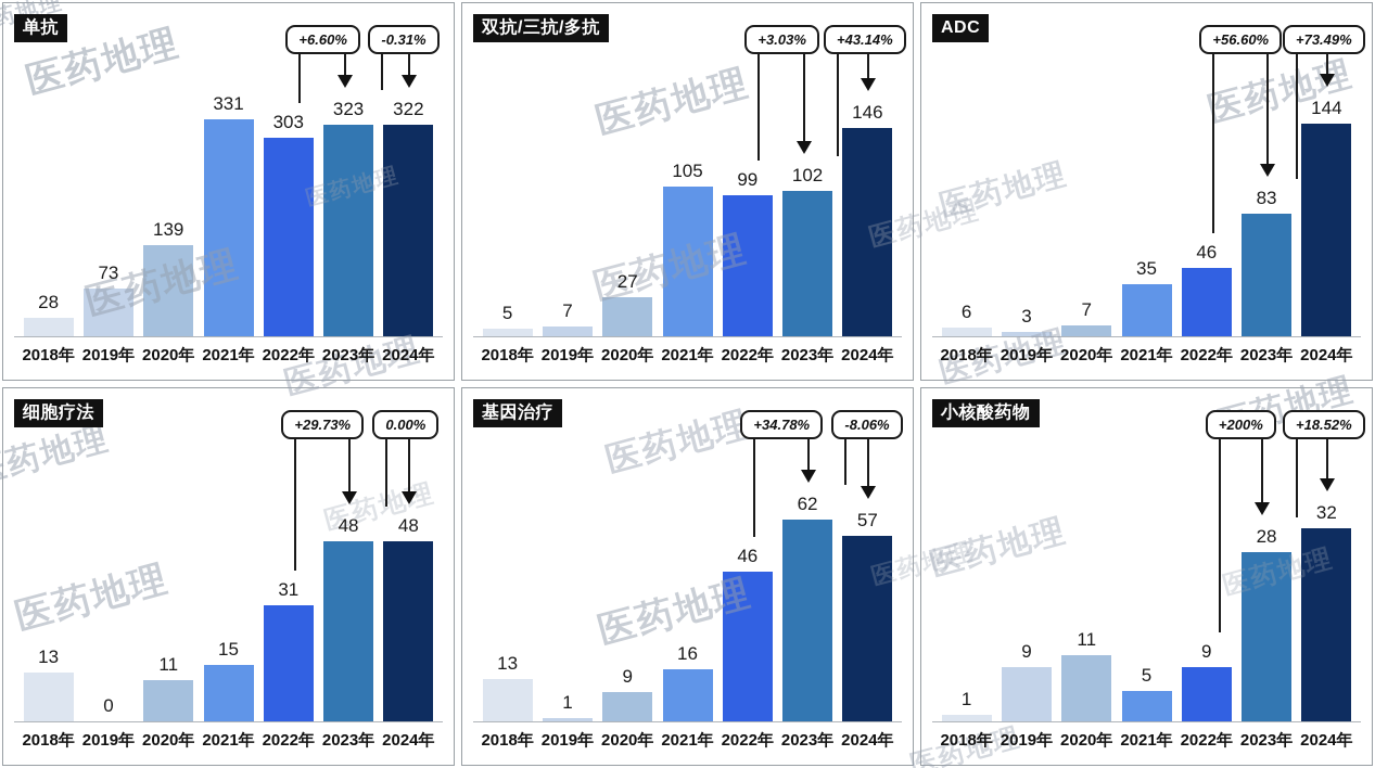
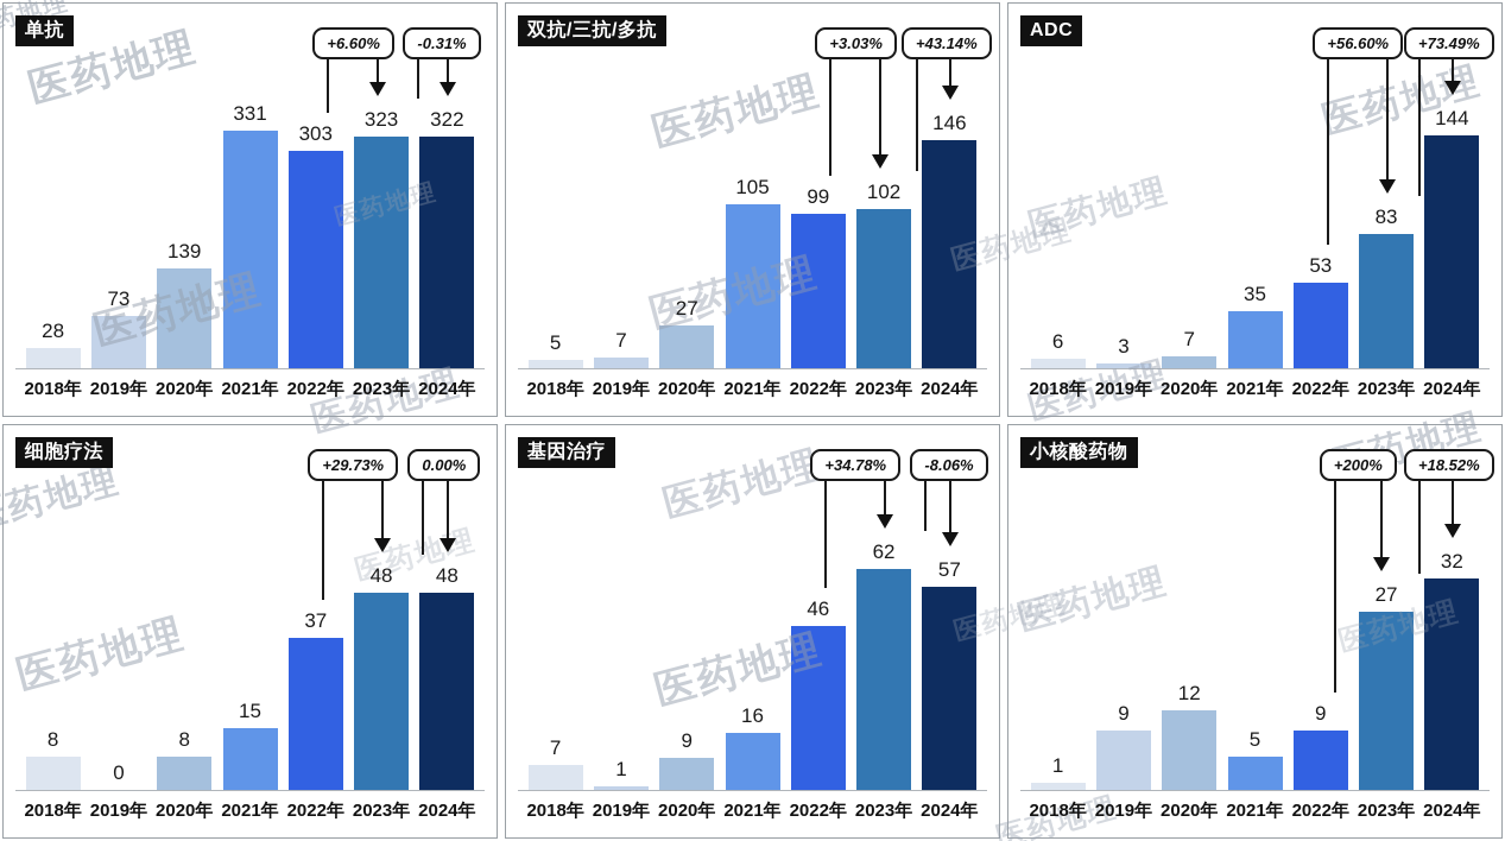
ADC/2022年: 46 -> 53
细胞疗法/2018年: 13 -> 8
细胞疗法/2020年: 11 -> 8
细胞疗法/2022年: 31 -> 37
基因治疗/2018年: 13 -> 7
小核酸药物/2020年: 11 -> 12
小核酸药物/2023年: 28 -> 27
